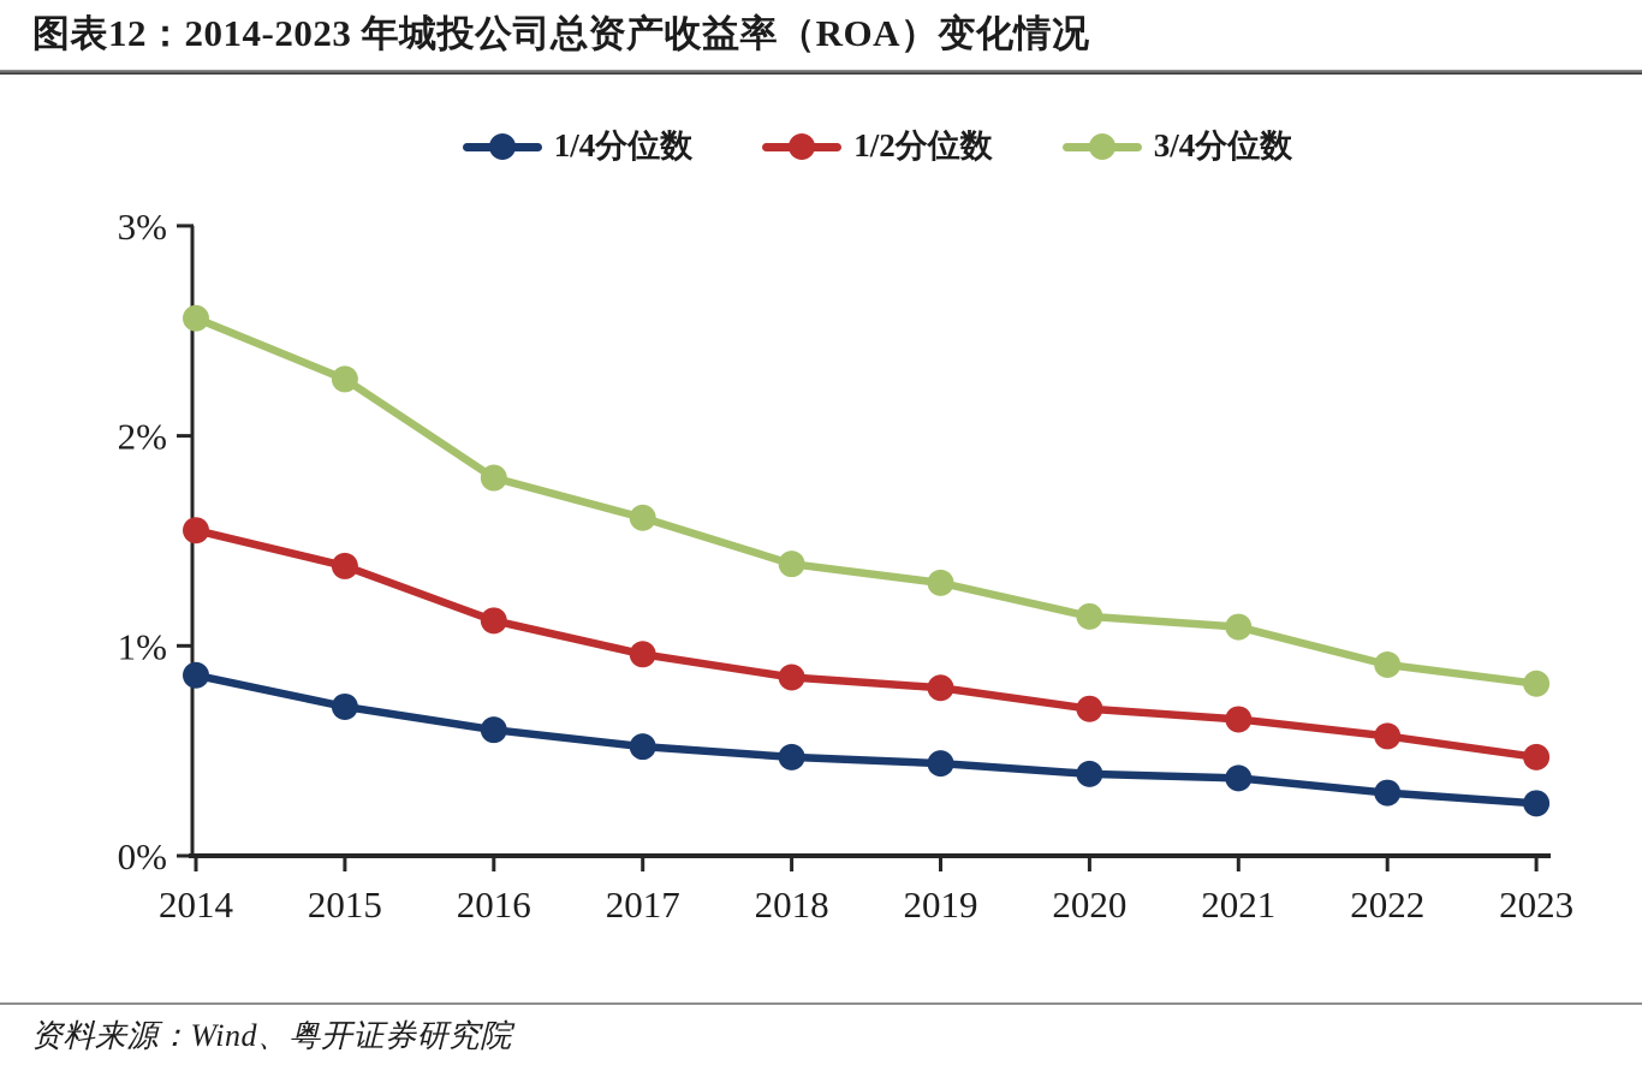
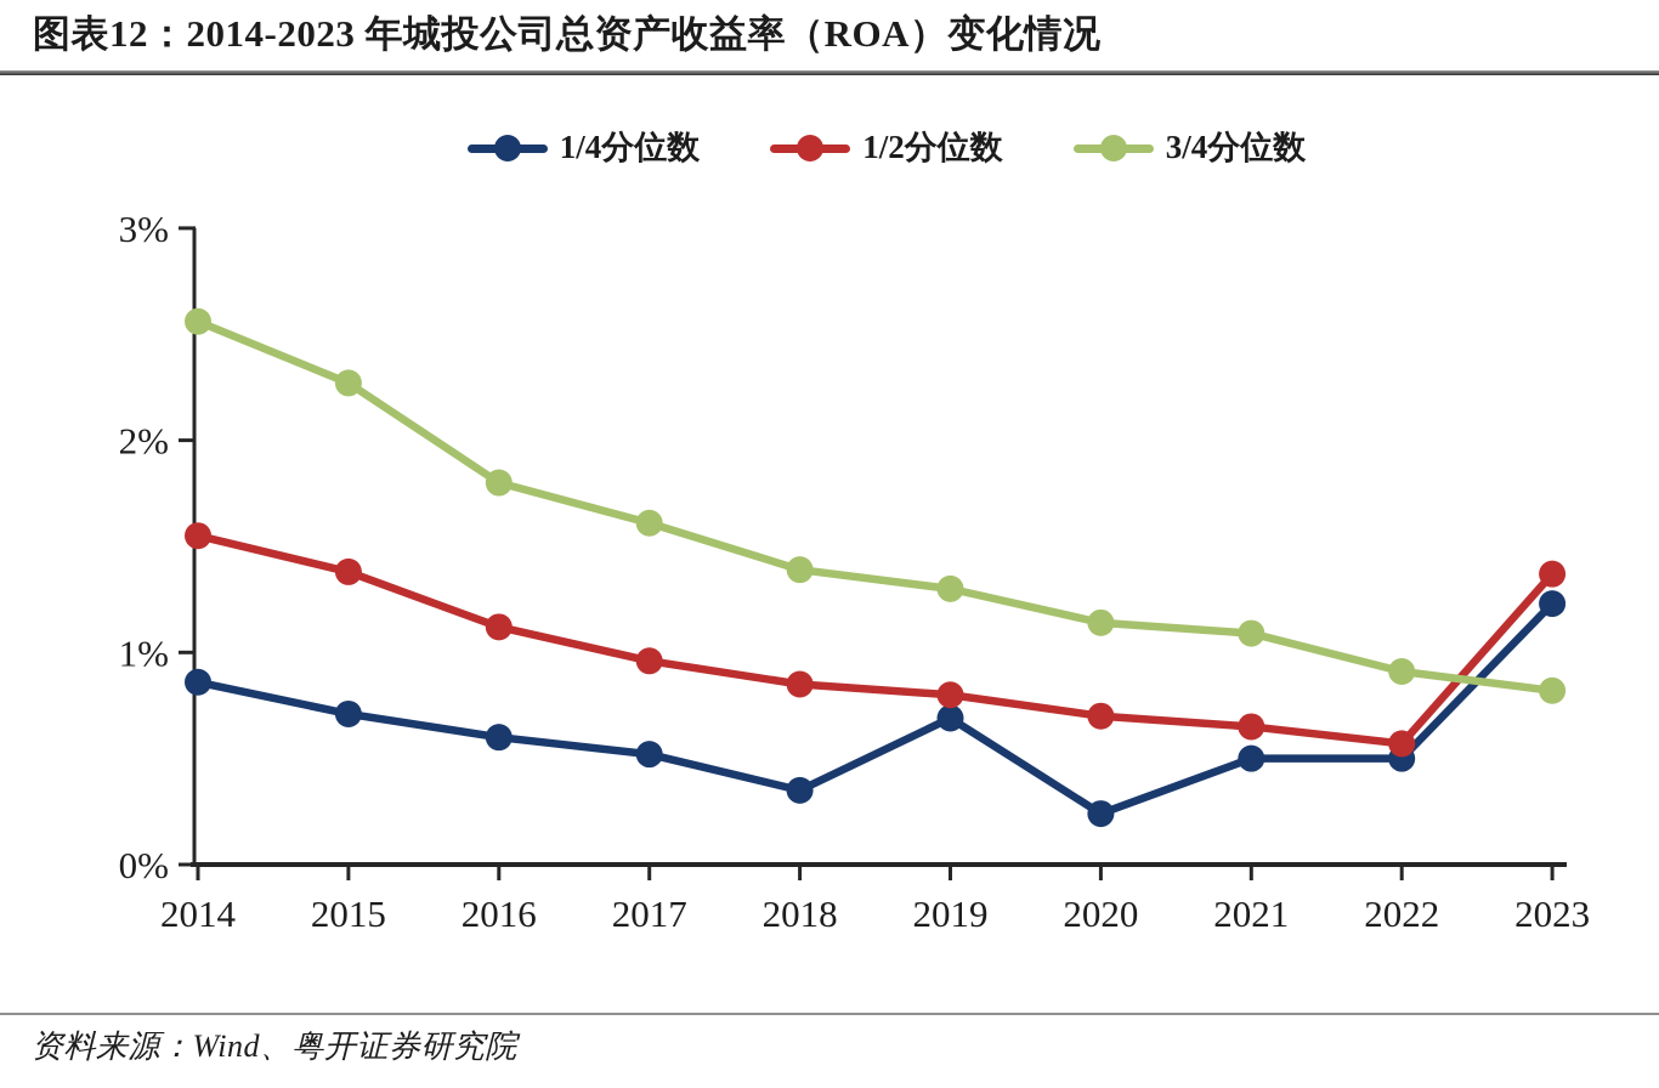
1/4分位数/2018: 0.47% -> 0.35%
1/4分位数/2019: 0.44% -> 0.69%
1/4分位数/2020: 0.39% -> 0.24%
1/4分位数/2021: 0.37% -> 0.50%
1/4分位数/2022: 0.30% -> 0.50%
1/4分位数/2023: 0.25% -> 1.23%
1/2分位数/2023: 0.47% -> 1.37%
